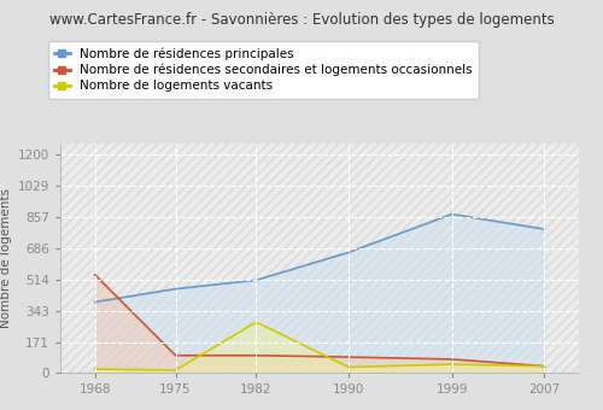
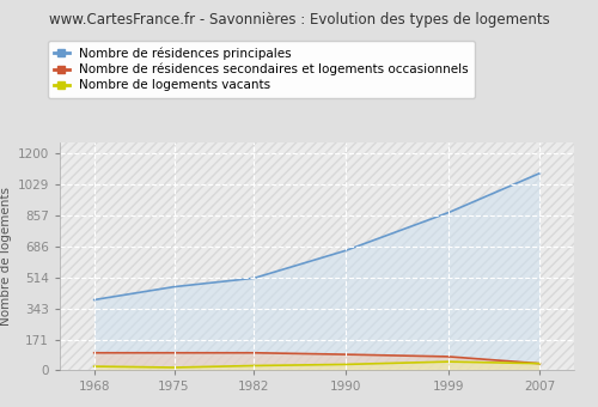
Nombre de résidences secondaires et logements occasionnels/1968: 540 -> 100
Nombre de logements vacants/1982: 280 -> 30
Nombre de résidences principales/2007: 790 -> 1090
